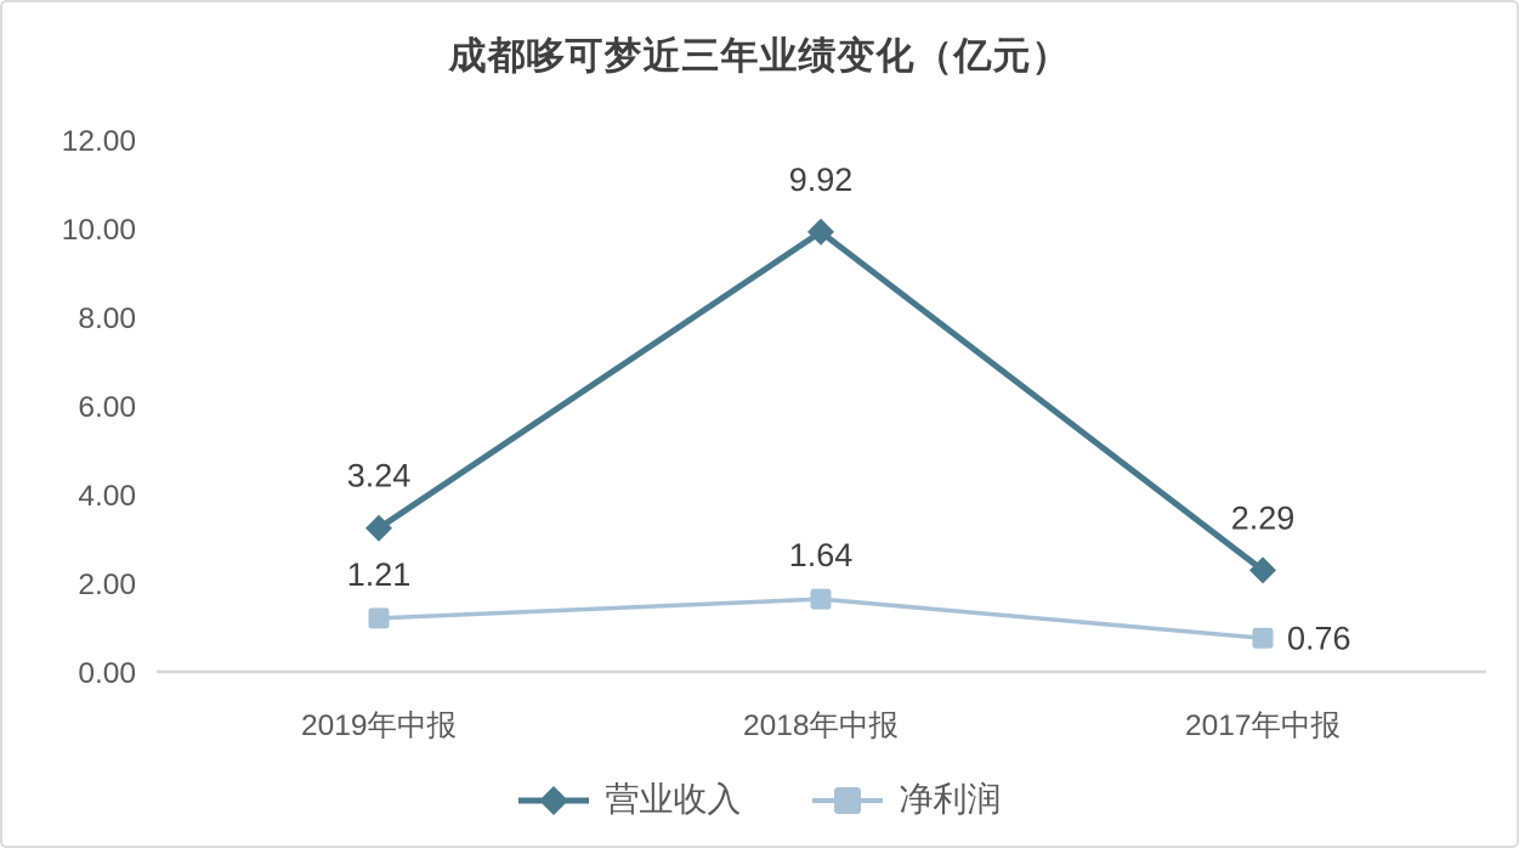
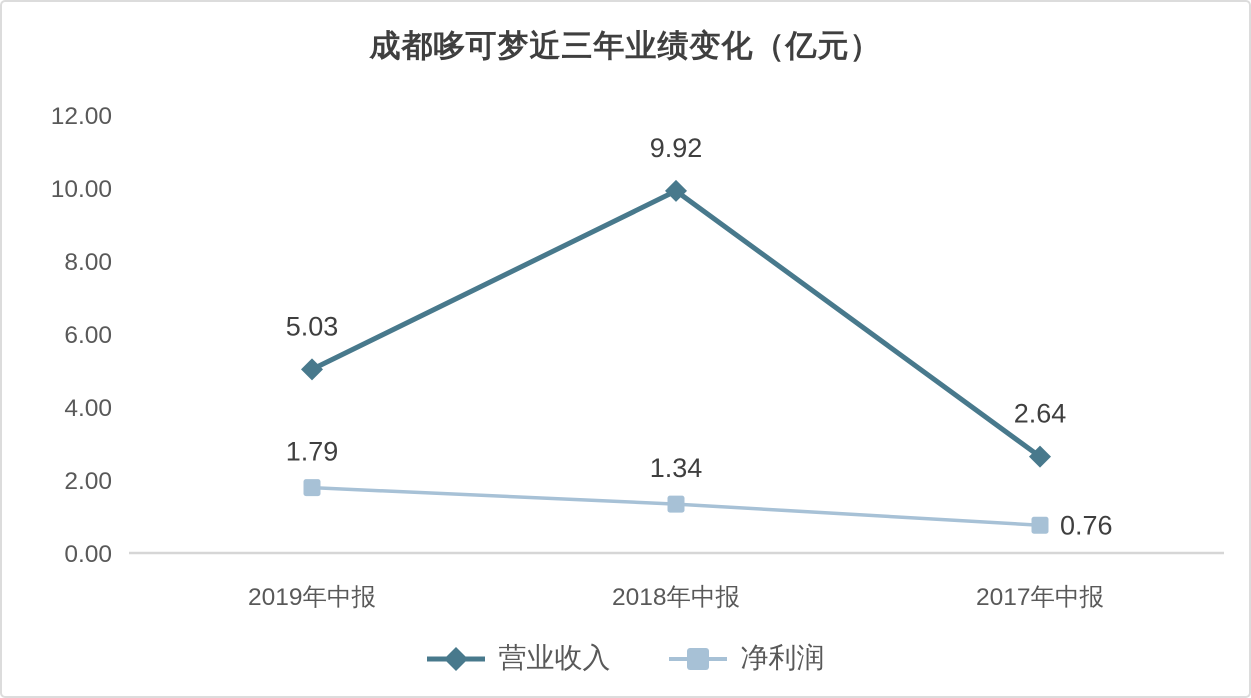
营业收入/2019年中报: 3.24 -> 5.03
净利润/2019年中报: 1.21 -> 1.79
净利润/2018年中报: 1.64 -> 1.34
营业收入/2017年中报: 2.29 -> 2.64
